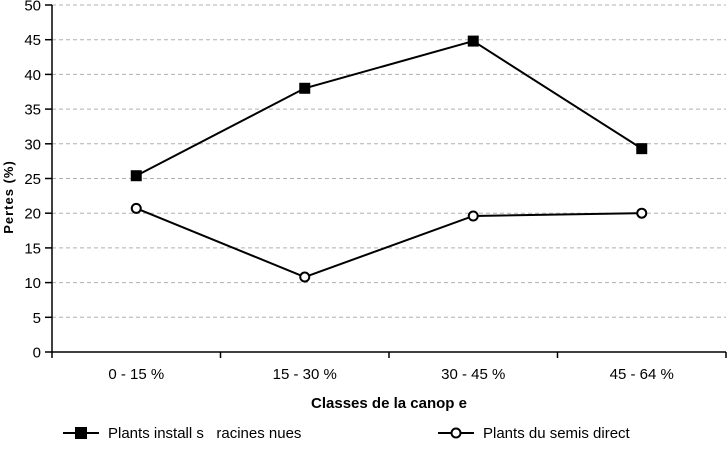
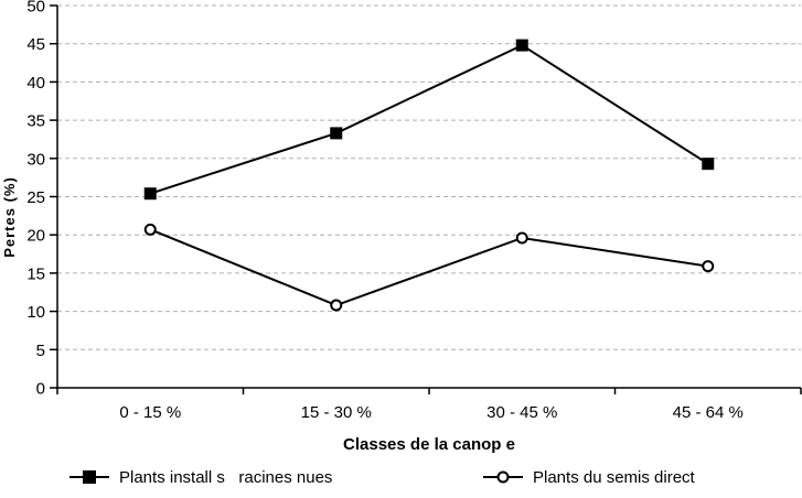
Plants install s racines nues/15 - 30 %: 38 -> 33
Plants du semis direct/45 - 64 %: 20 -> 16
